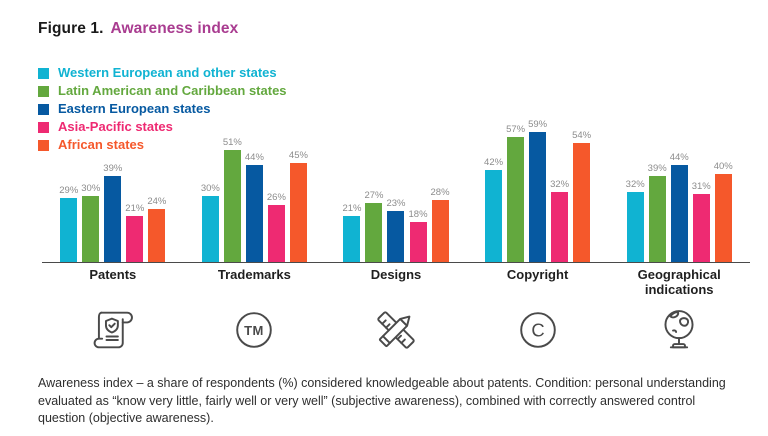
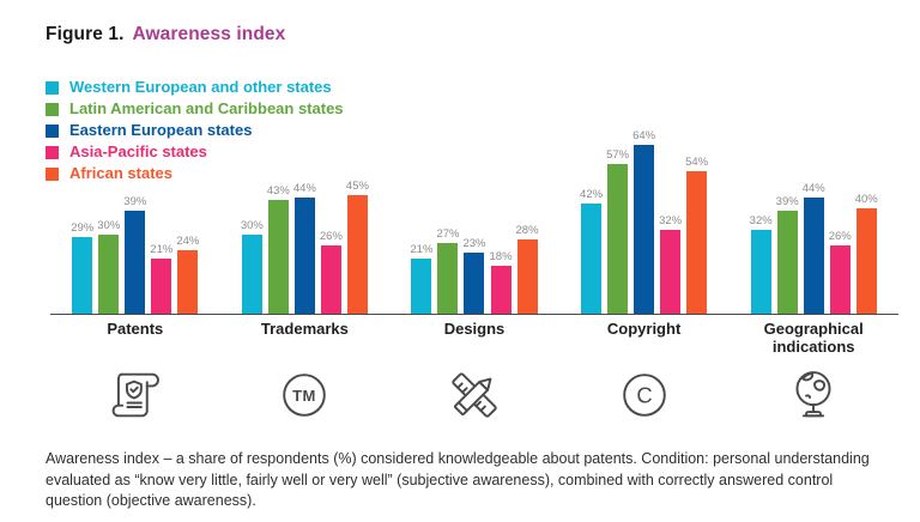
Latin American and Caribbean states/Trademarks: 51% -> 43%
Eastern European states/Copyright: 59% -> 64%
Asia-Pacific states/Geographical indications: 31% -> 26%
